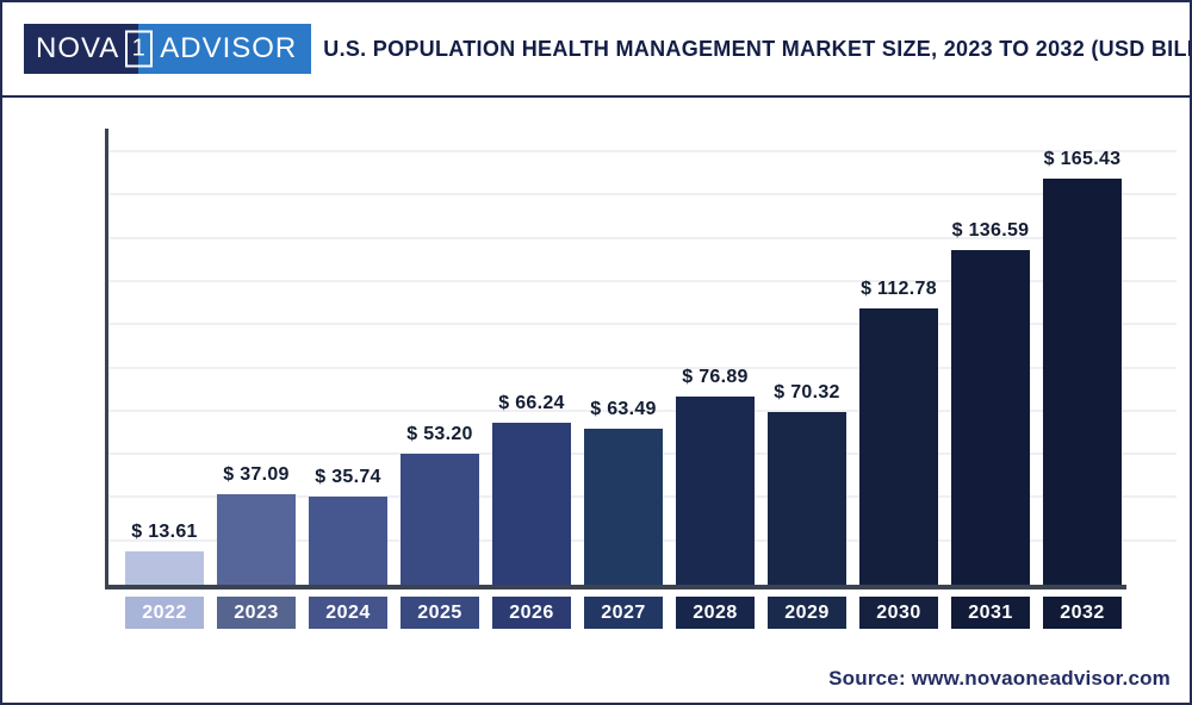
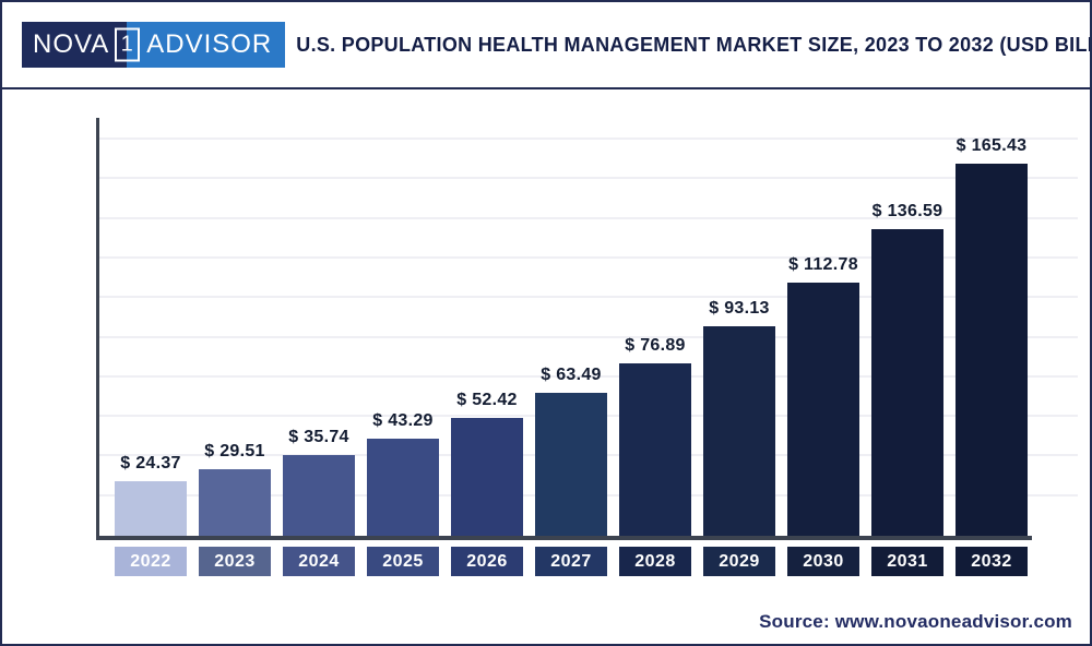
2022: 13.61 -> 24.37
2023: 37.09 -> 29.51
2025: 53.20 -> 43.29
2026: 66.24 -> 52.42
2029: 70.32 -> 93.13
